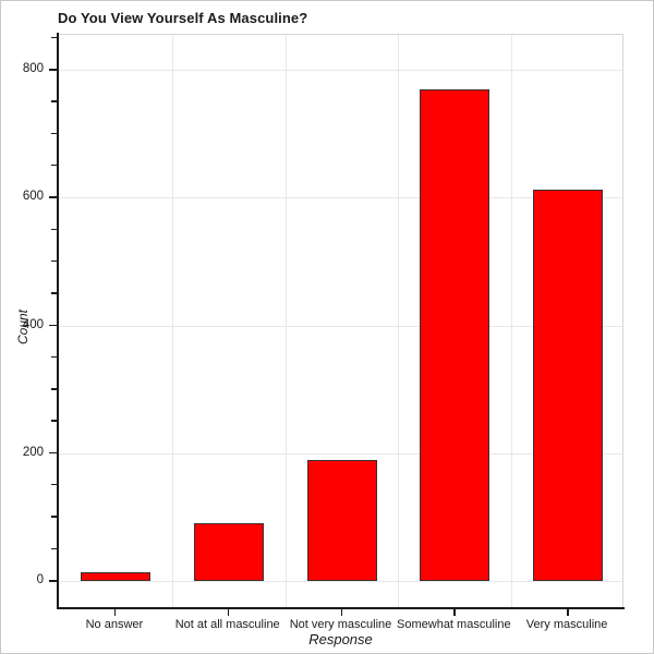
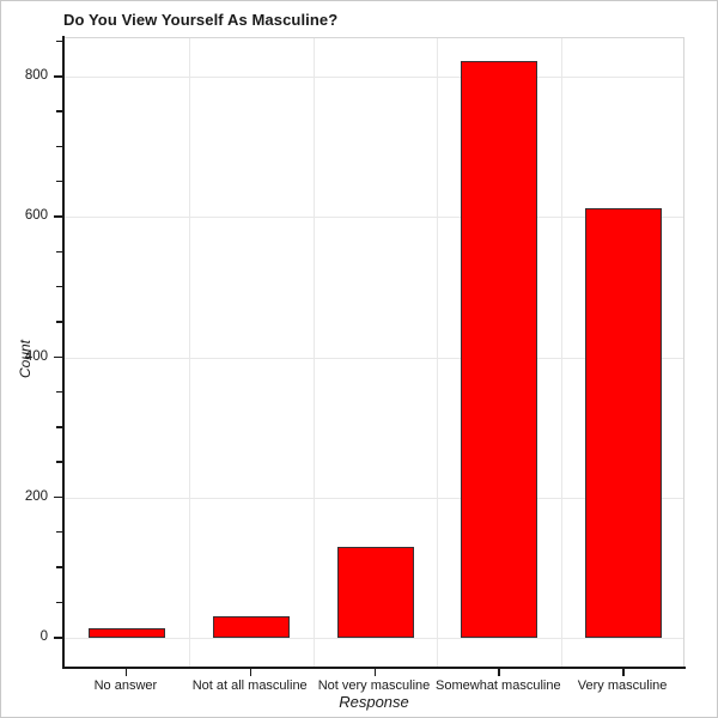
Not at all masculine: 90 -> 30
Not very masculine: 190 -> 130
Somewhat masculine: 770 -> 820
